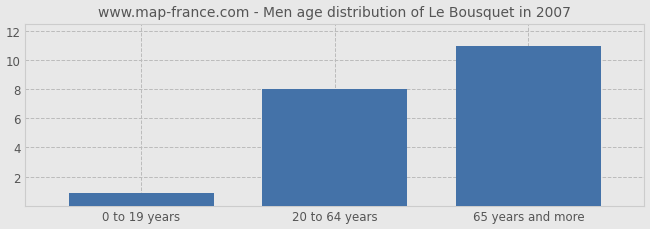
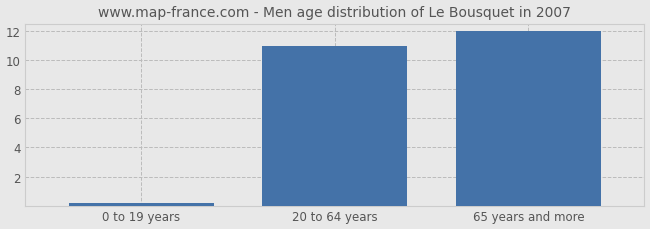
0 to 19 years: 0.9 -> 0.2
20 to 64 years: 8.0 -> 11.0
65 years and more: 11.0 -> 12.0
